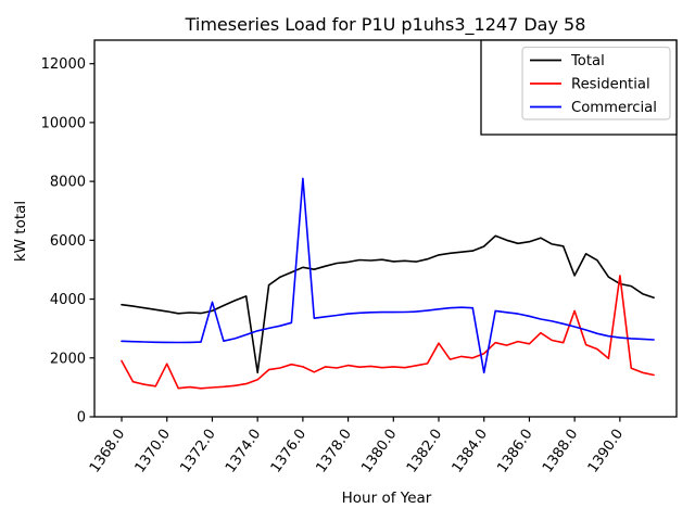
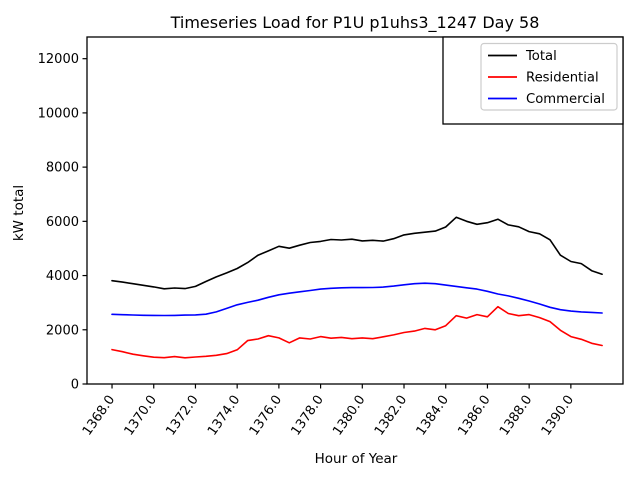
Residential/1368.0: 1900 -> 1300
Residential/1370.0: 1800 -> 1000
Commercial/1372.0: 3900 -> 2600
Total/1374.0: 1500 -> 4300
Commercial/1376.0: 8100 -> 3300
Residential/1382.0: 2500 -> 1900
Commercial/1384.0: 1500 -> 3600
Total/1388.0: 4800 -> 5600
Residential/1388.0: 3600 -> 2600
Residential/1390.0: 4800 -> 1800
